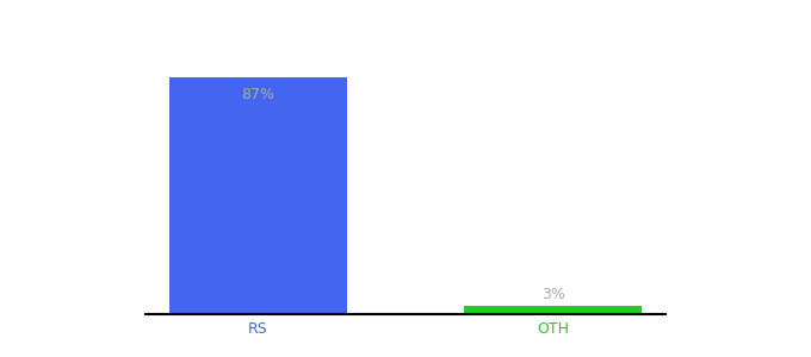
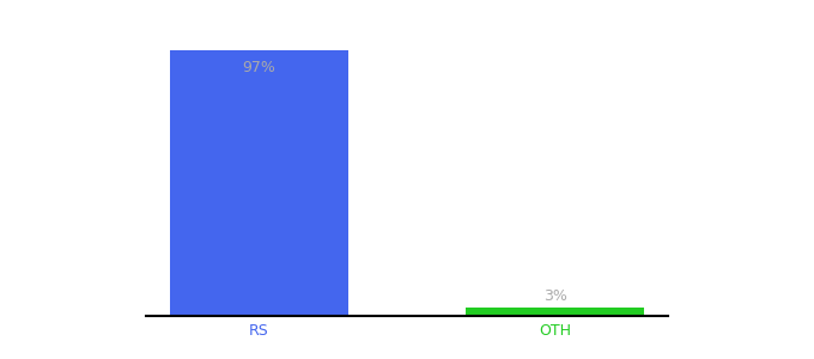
RS: 87% -> 97%
